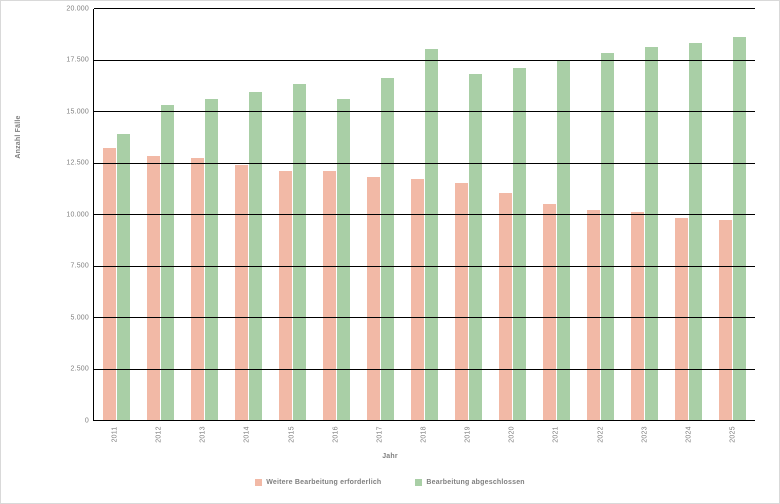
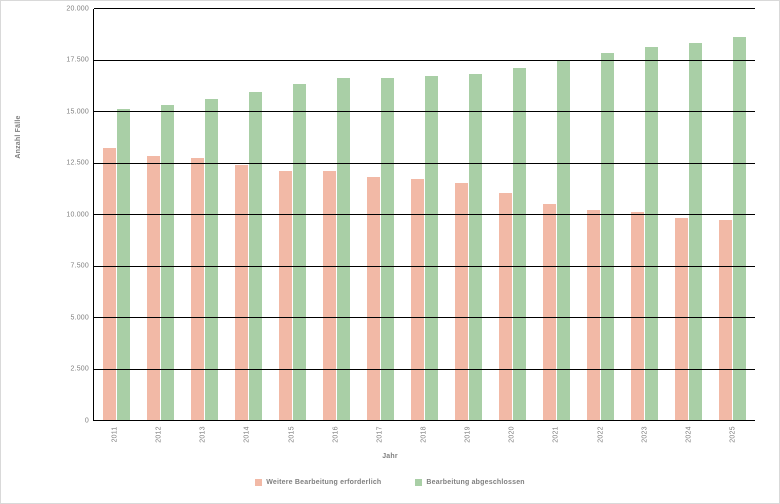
Bearbeitung abgeschlossen/2011: 13900 -> 15100
Bearbeitung abgeschlossen/2016: 15600 -> 16600
Bearbeitung abgeschlossen/2018: 18000 -> 16700
